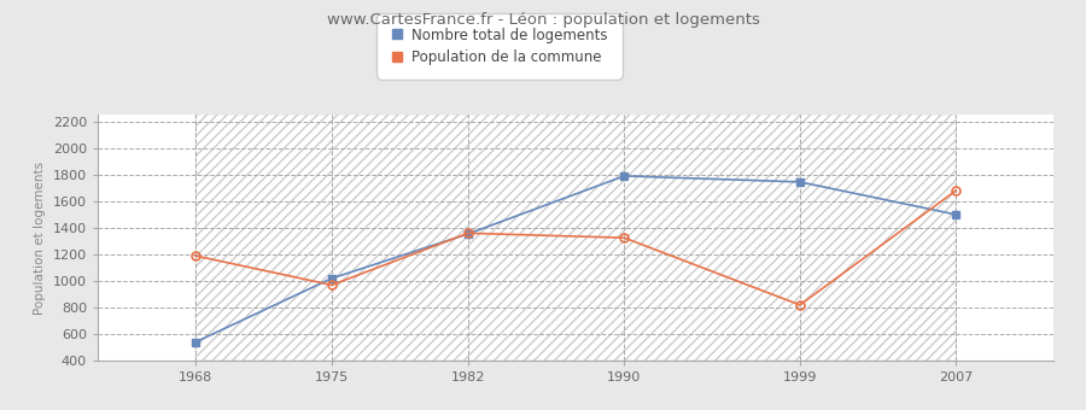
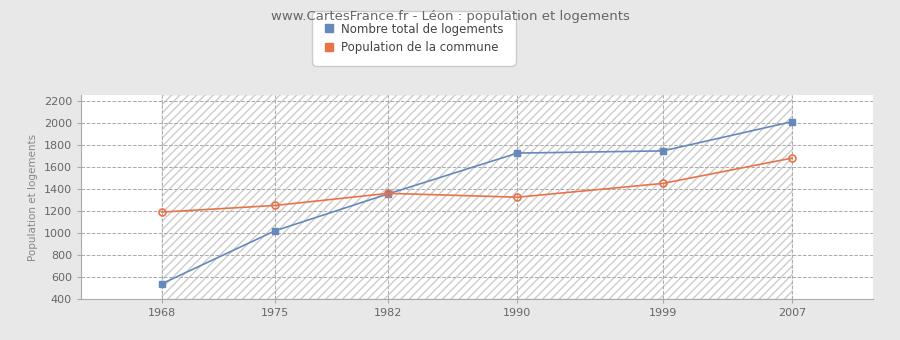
Population de la commune/1975: 970 -> 1250
Nombre total de logements/1990: 1790 -> 1720
Population de la commune/1999: 820 -> 1450
Nombre total de logements/2007: 1500 -> 2010
